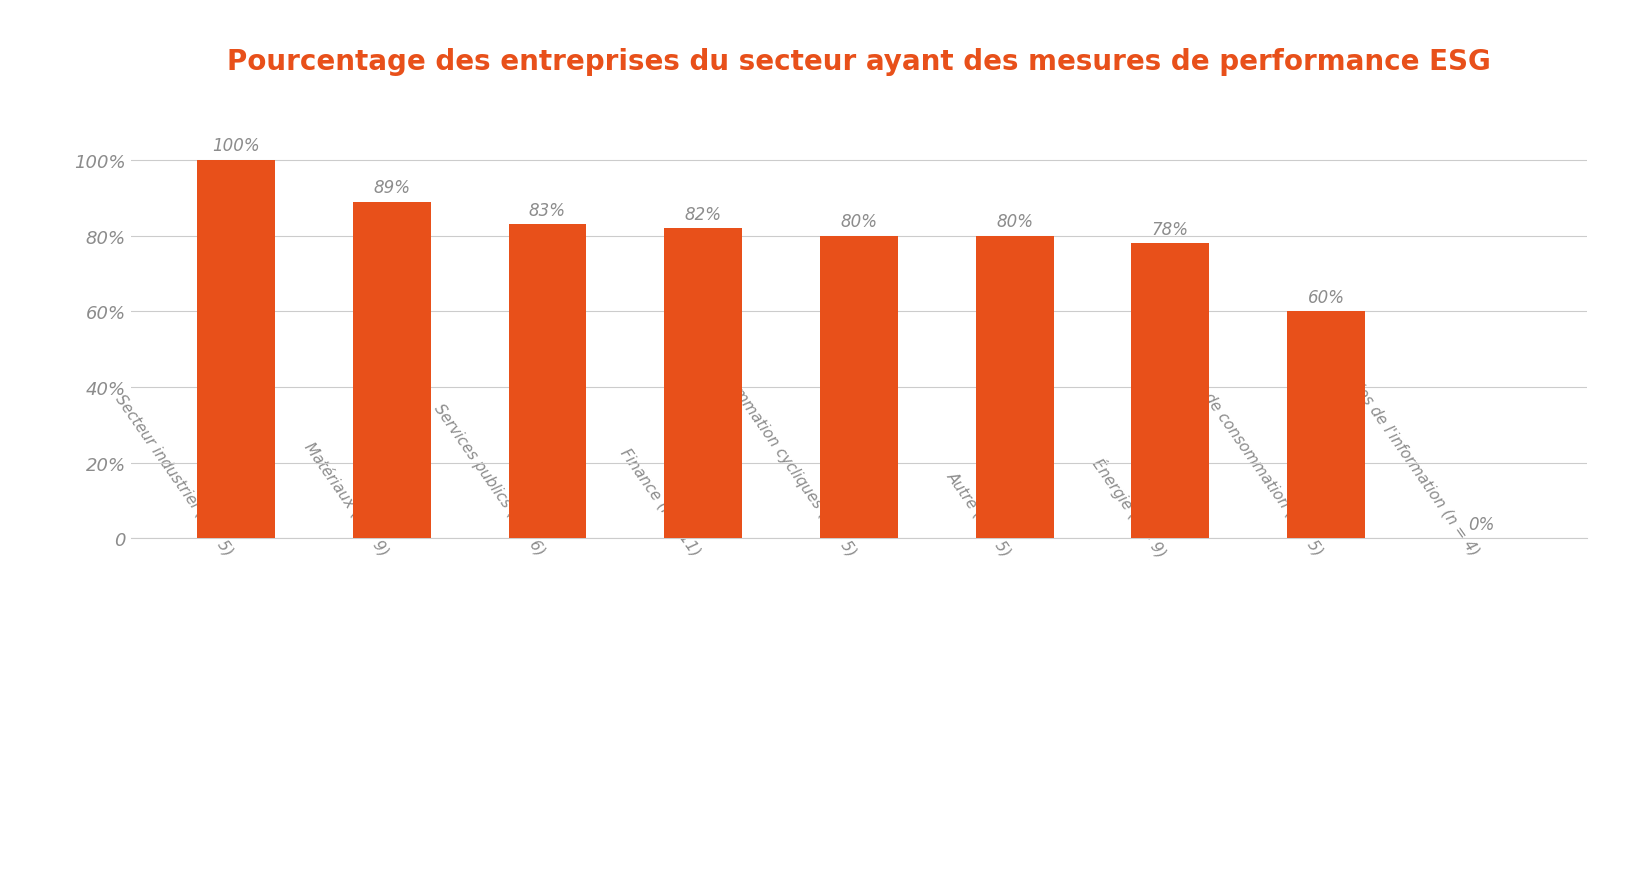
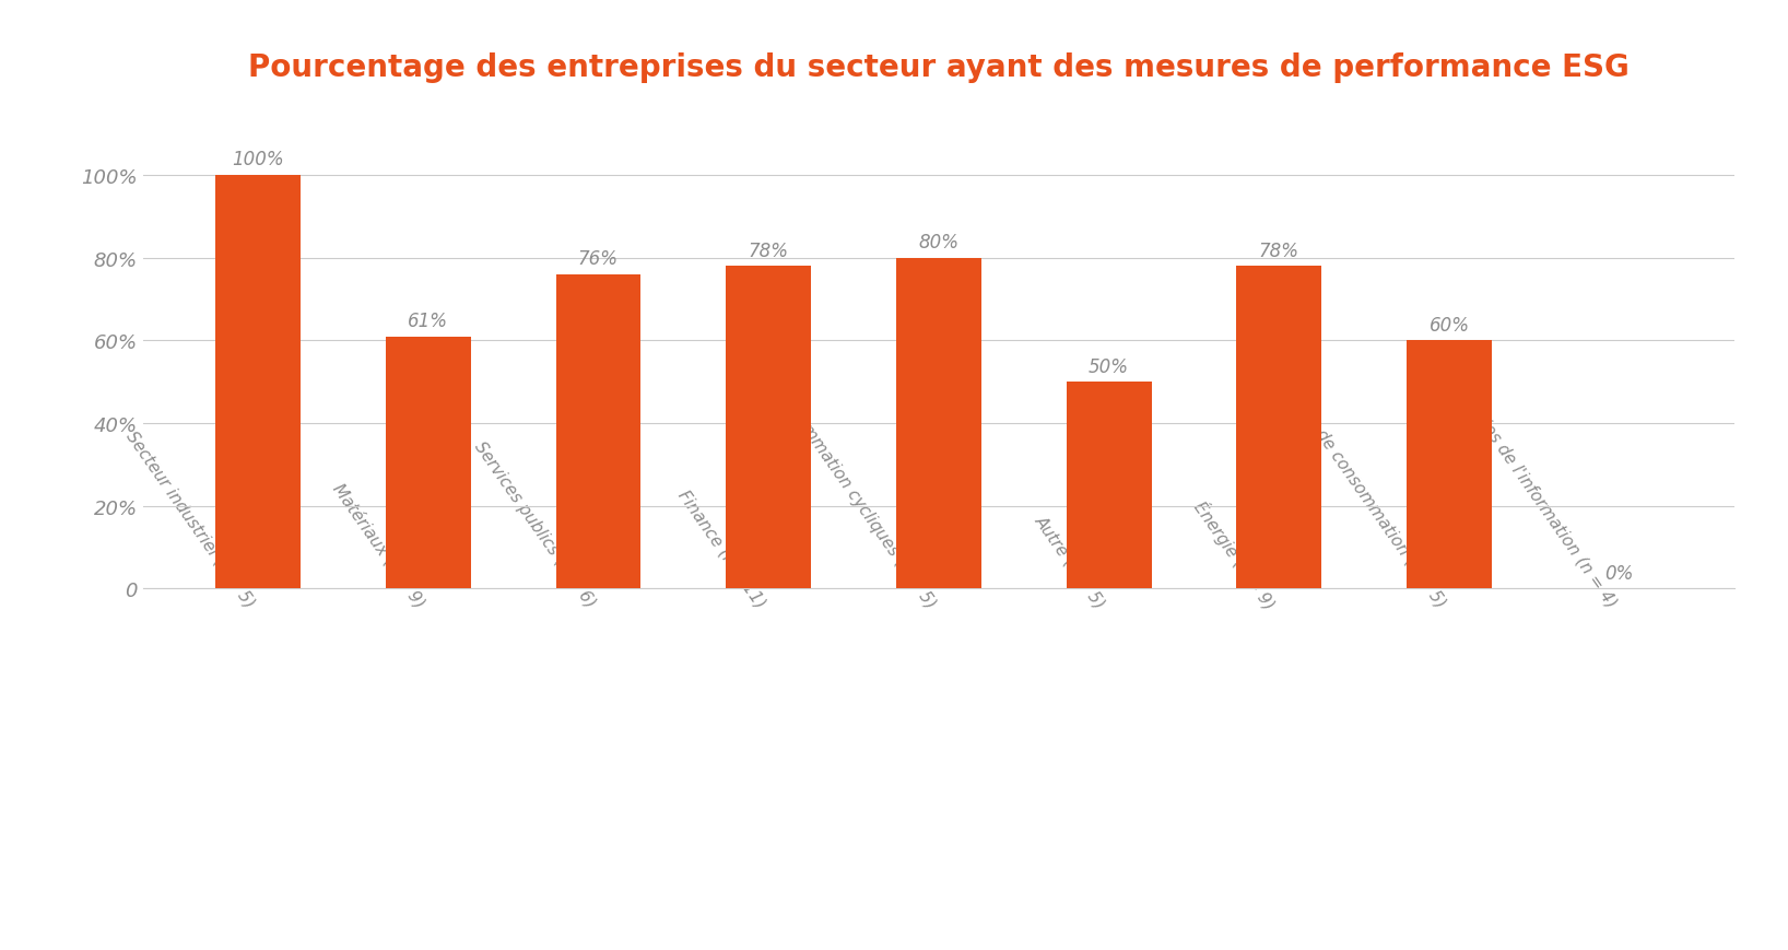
Matériaux (n = 9): 89% -> 61%
Services publics (n = 6): 83% -> 76%
Finance (n = 11): 82% -> 78%
Autre (n = 5): 80% -> 50%
